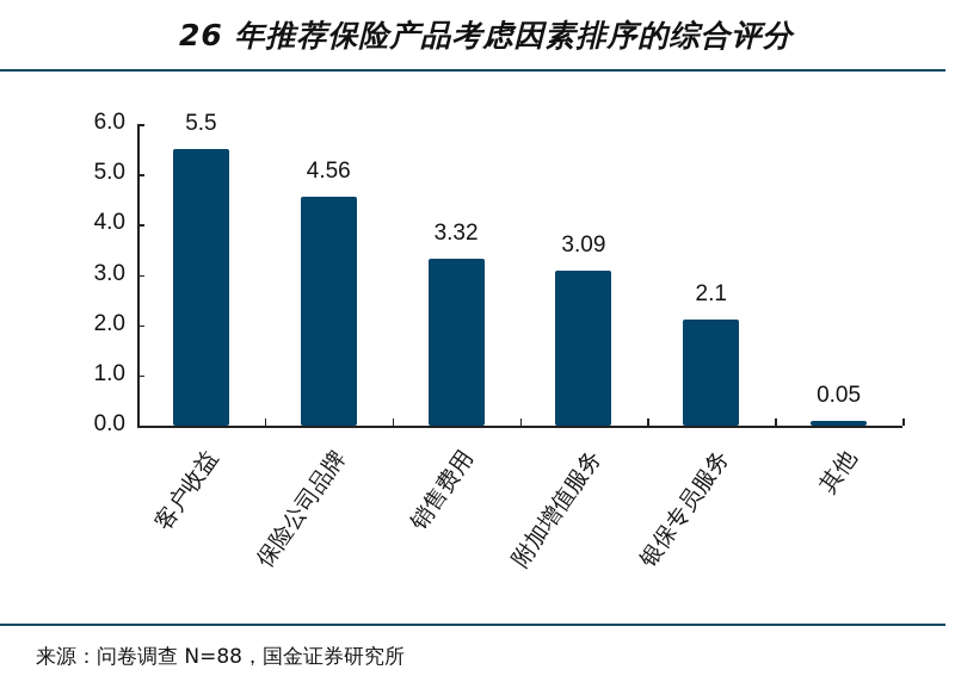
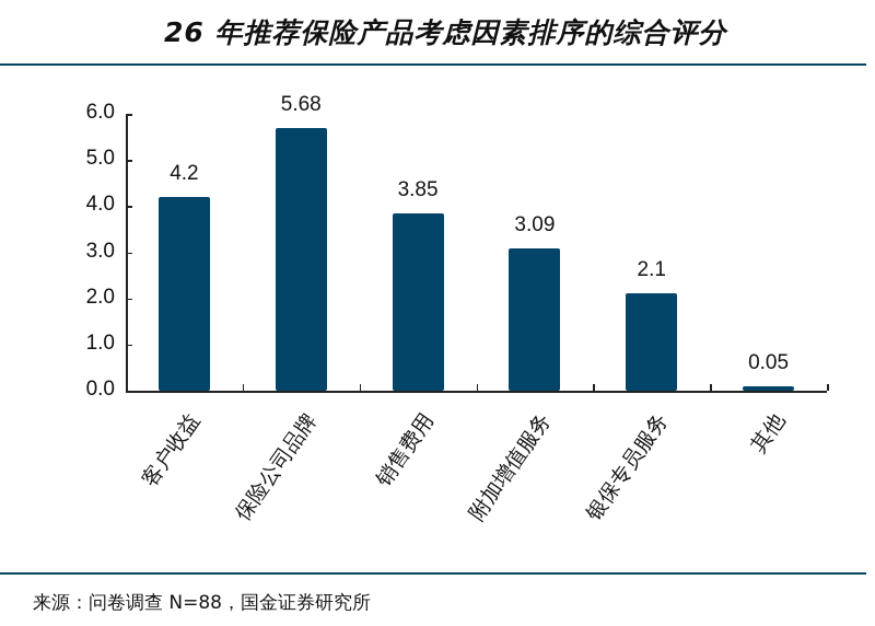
客户收益: 5.5 -> 4.2
保险公司品牌: 4.56 -> 5.68
销售费用: 3.32 -> 3.85
